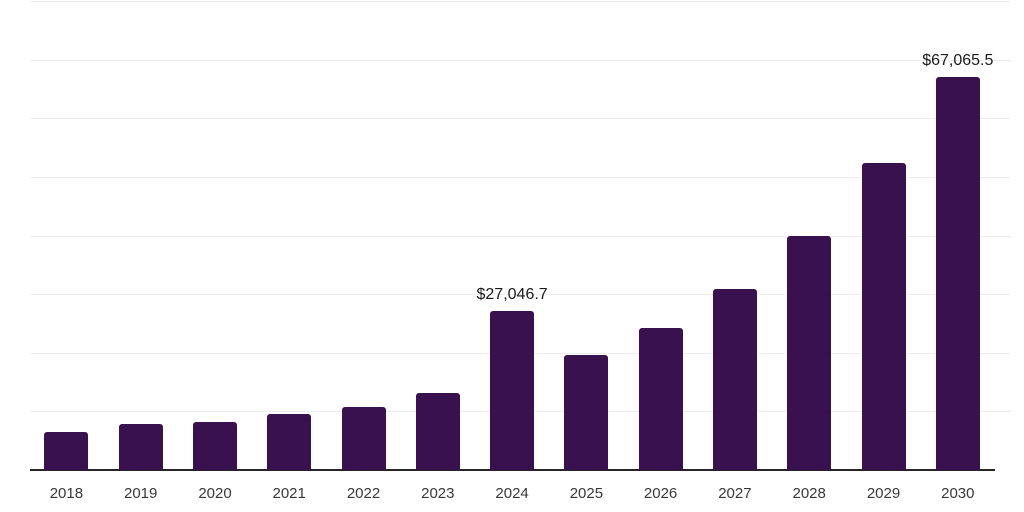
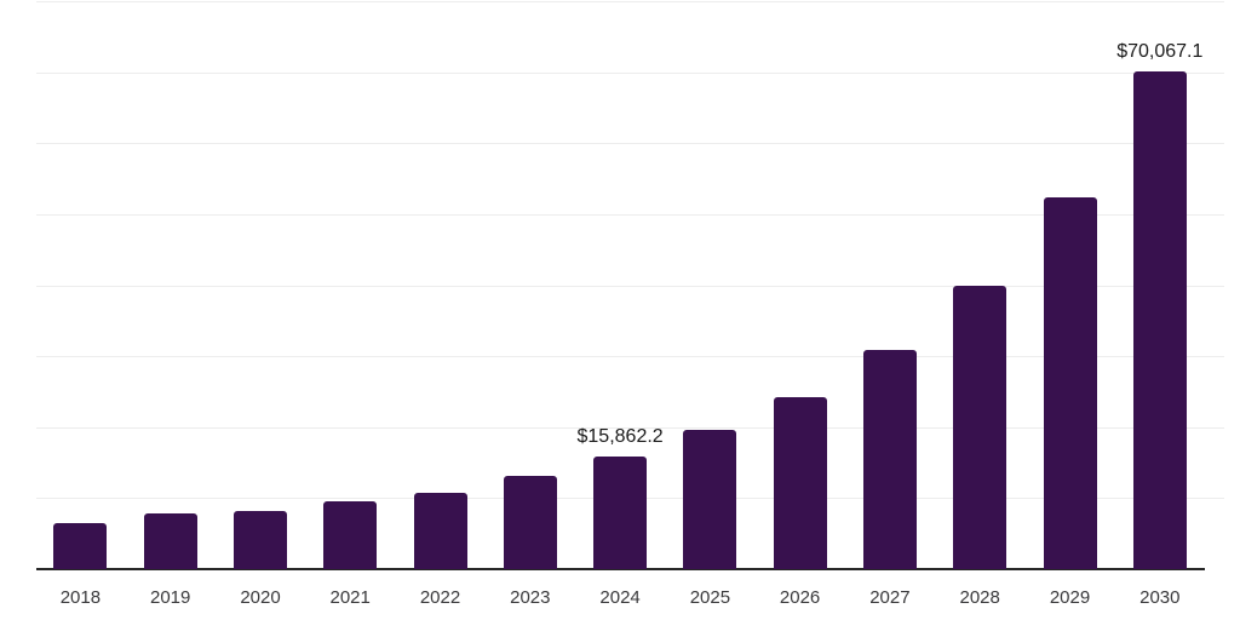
2024: $27,046.7 -> $15,862.2
2030: $67,065.5 -> $70,067.1
